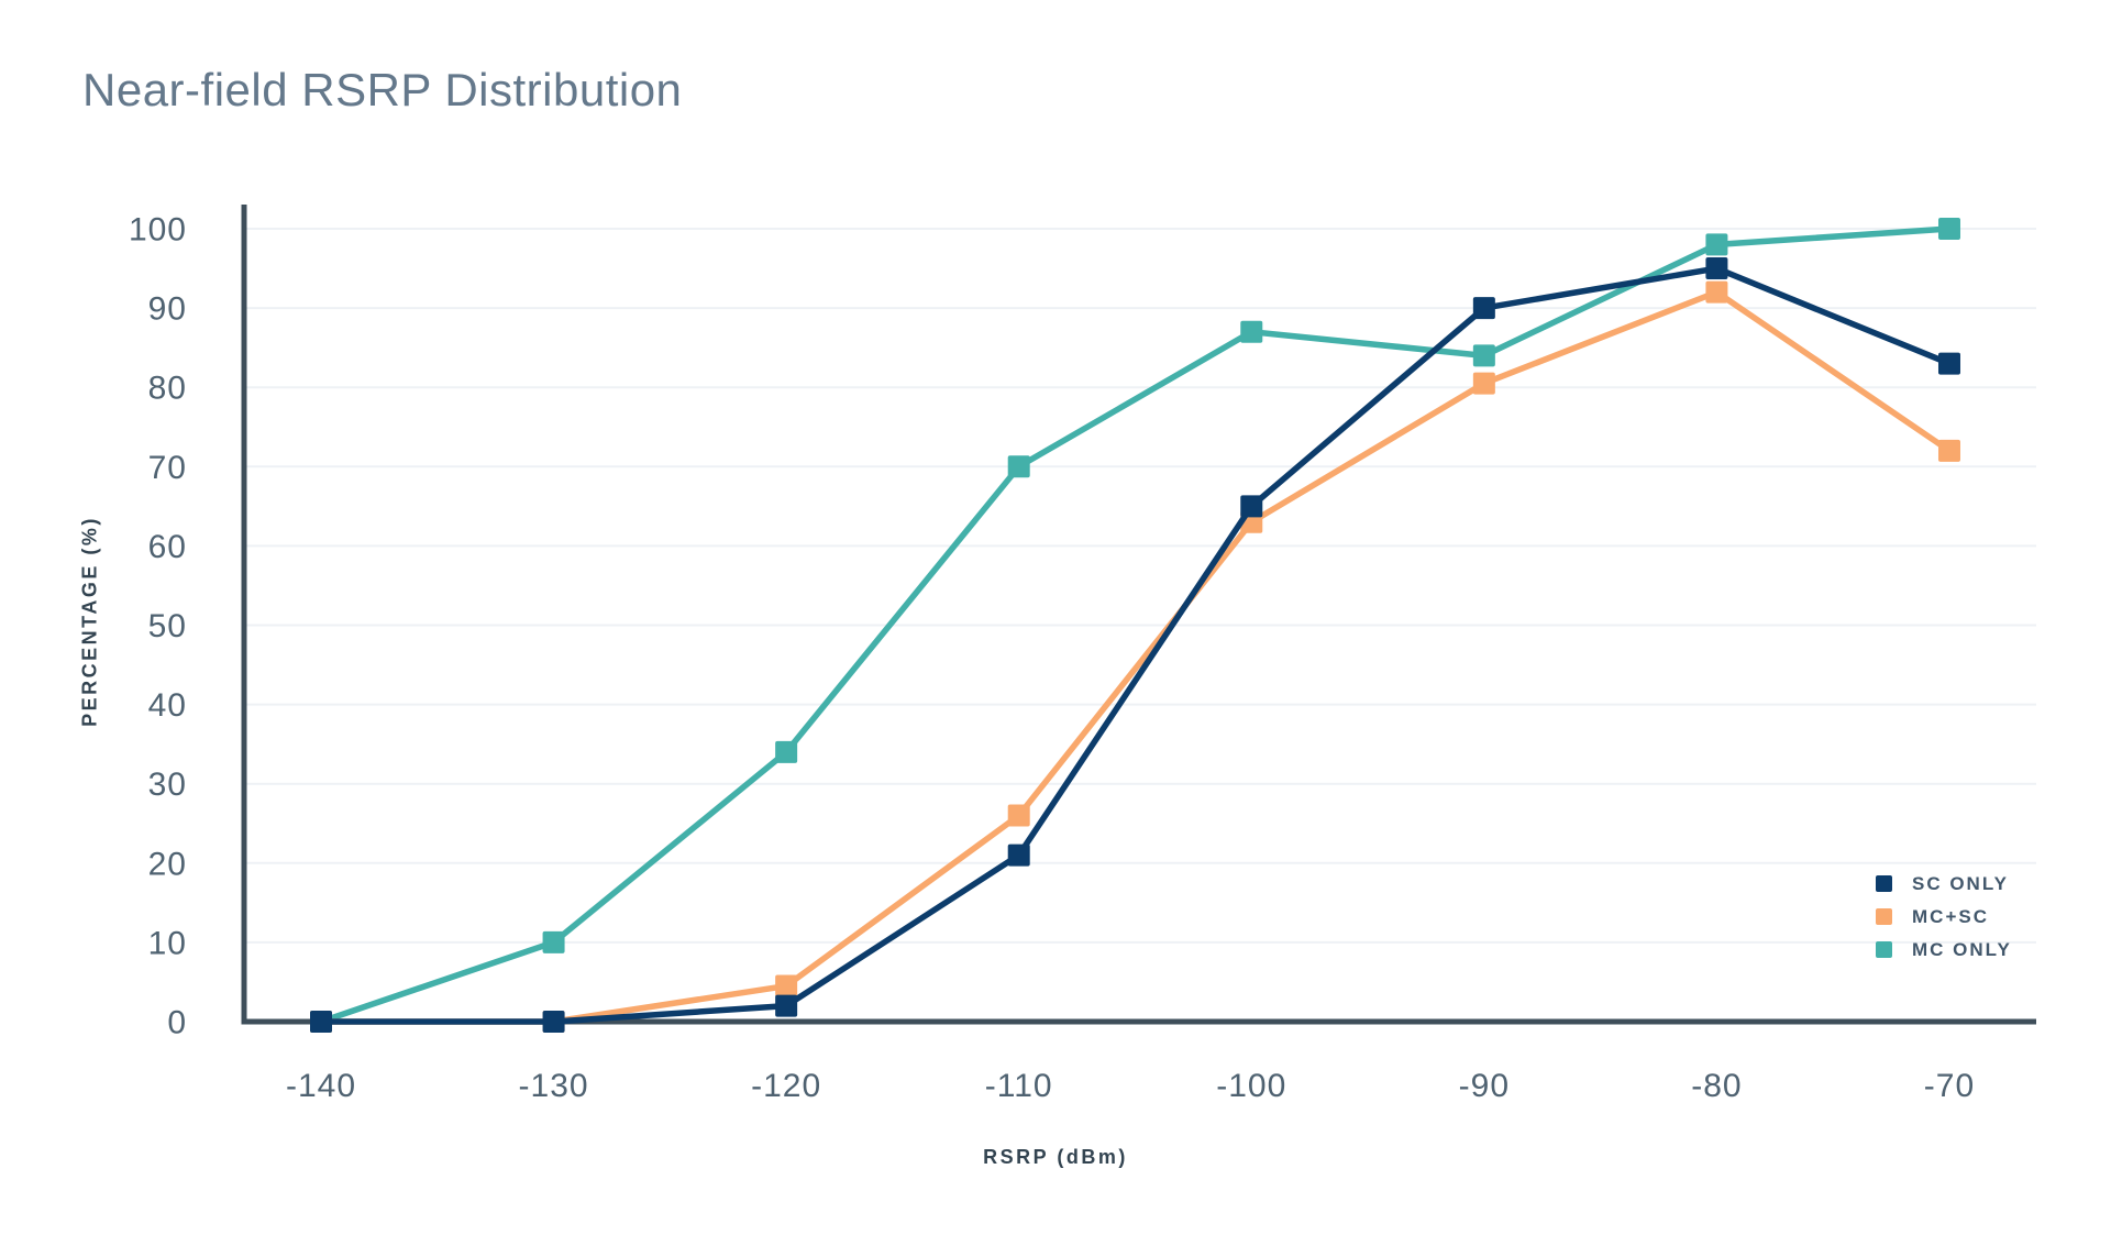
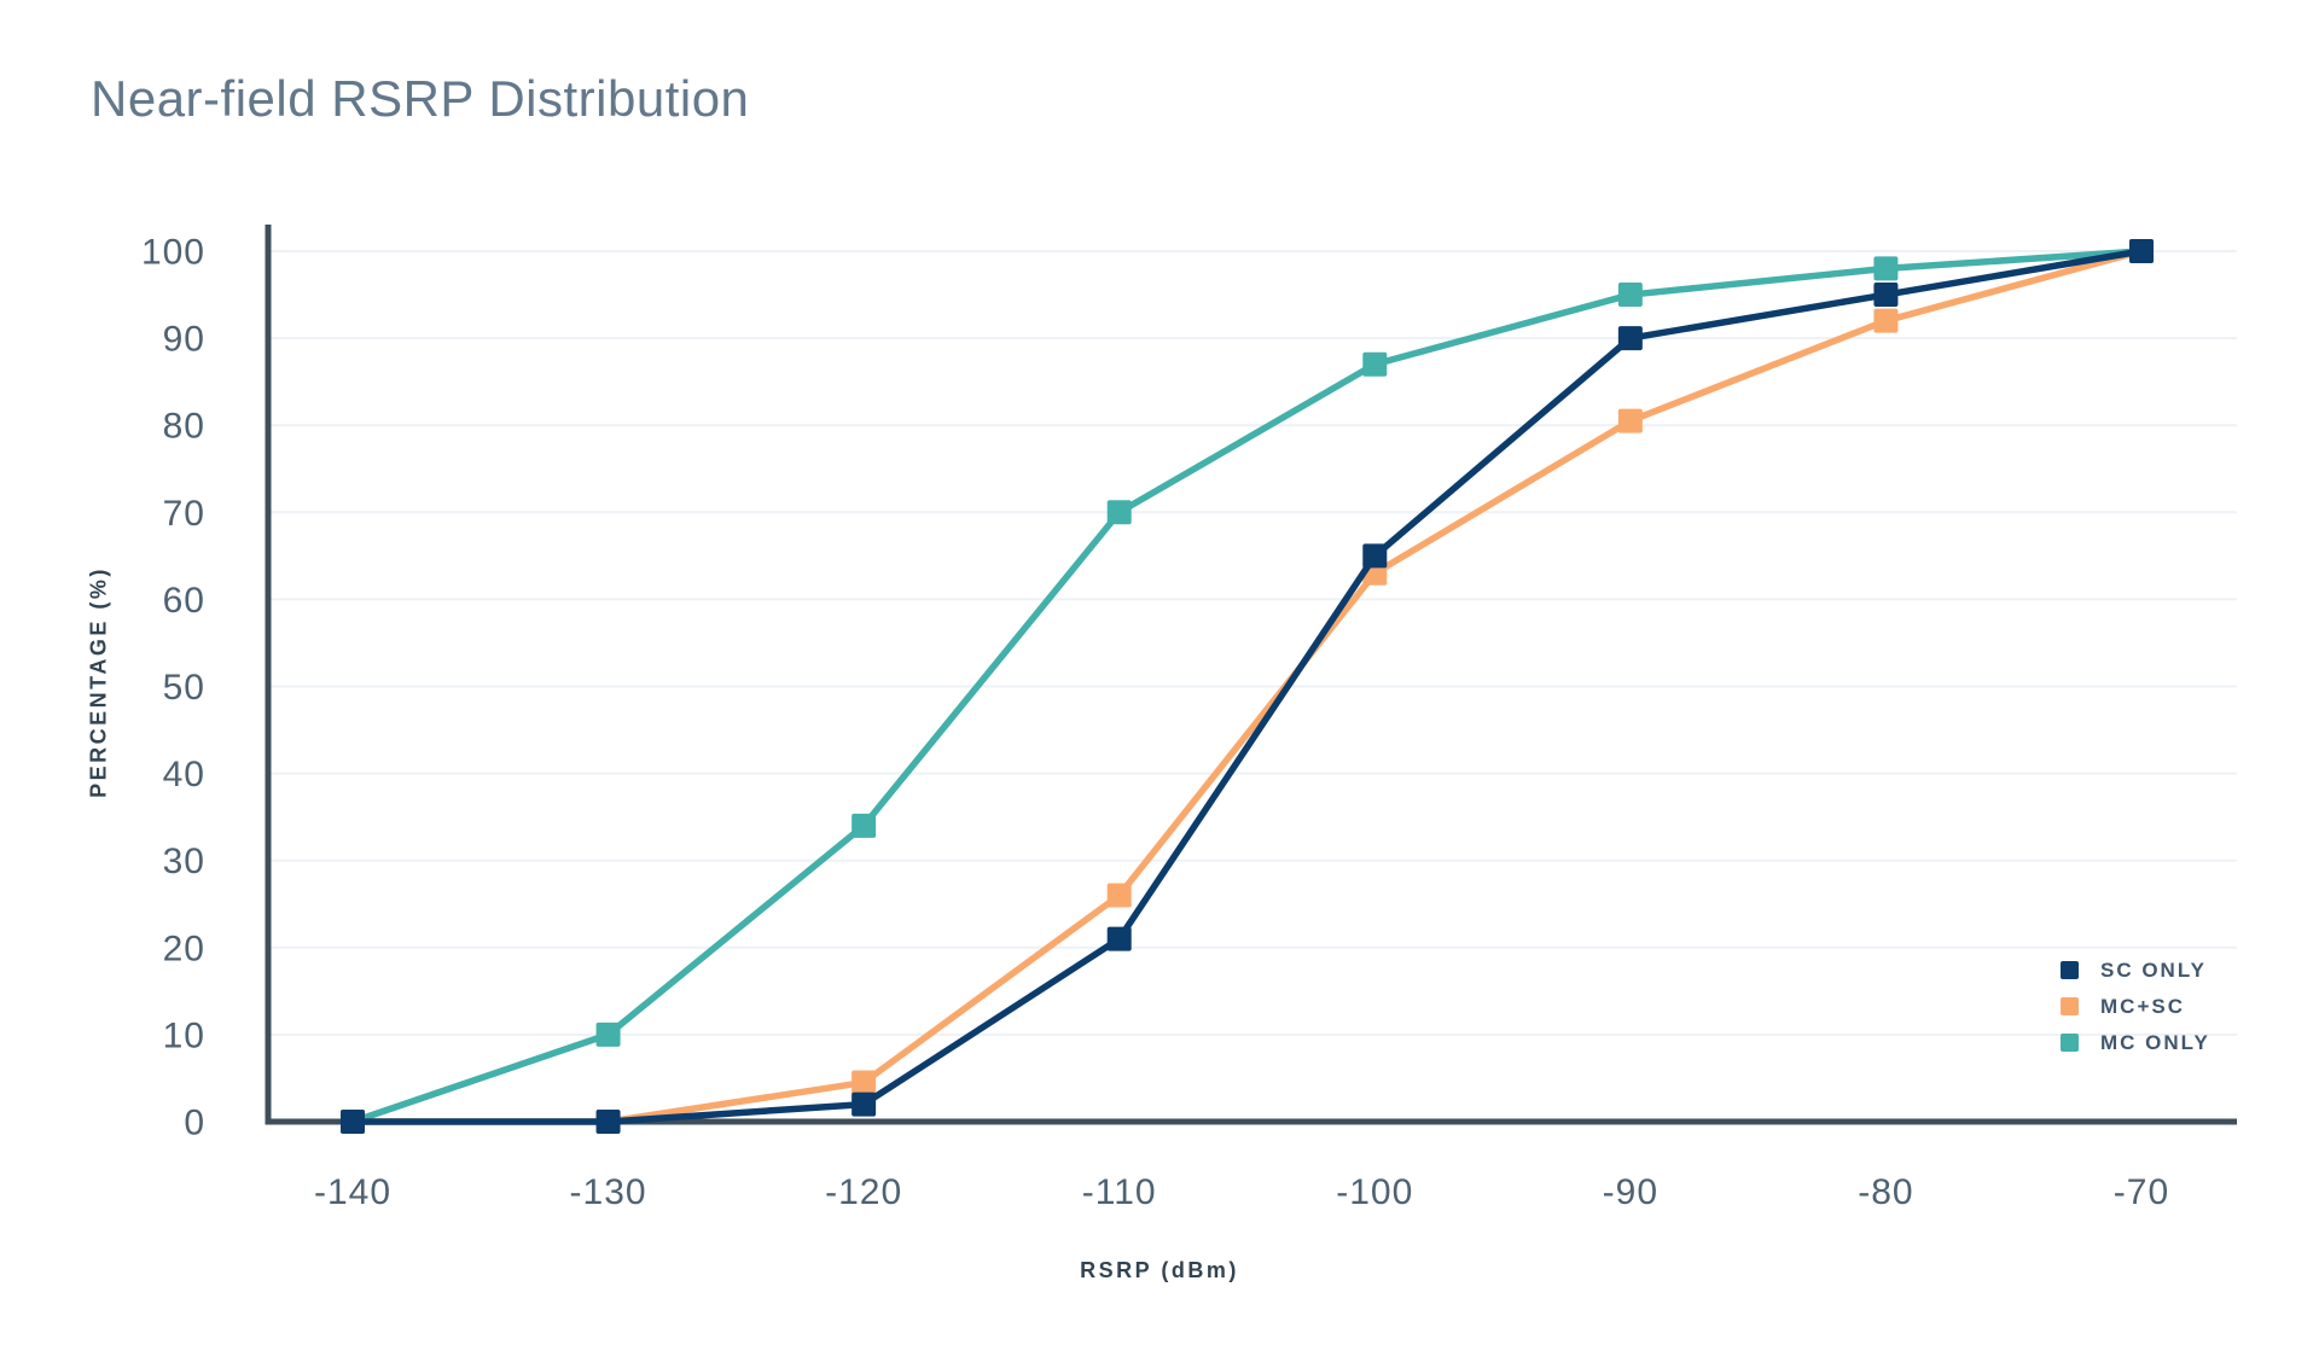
MC ONLY/-90: 84 -> 95
SC ONLY/-70: 83 -> 100
MC+SC/-70: 72 -> 100
